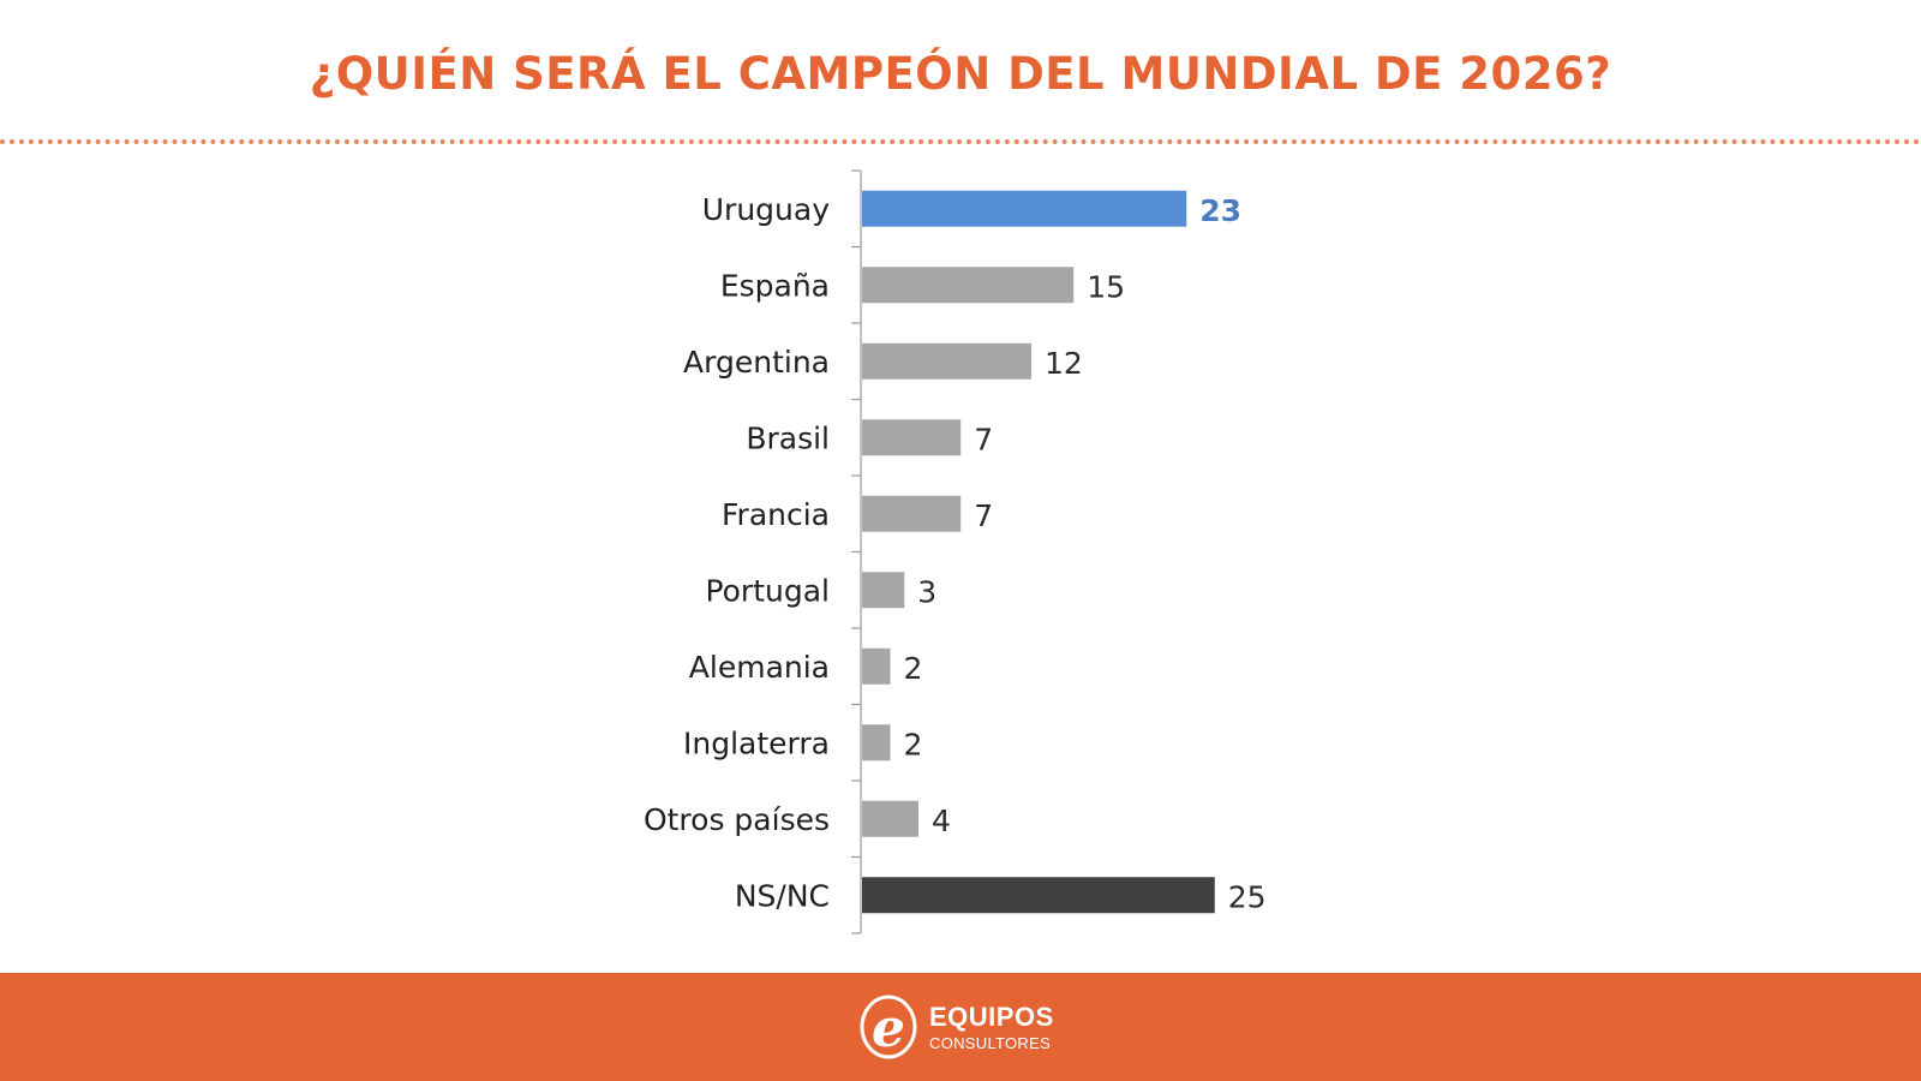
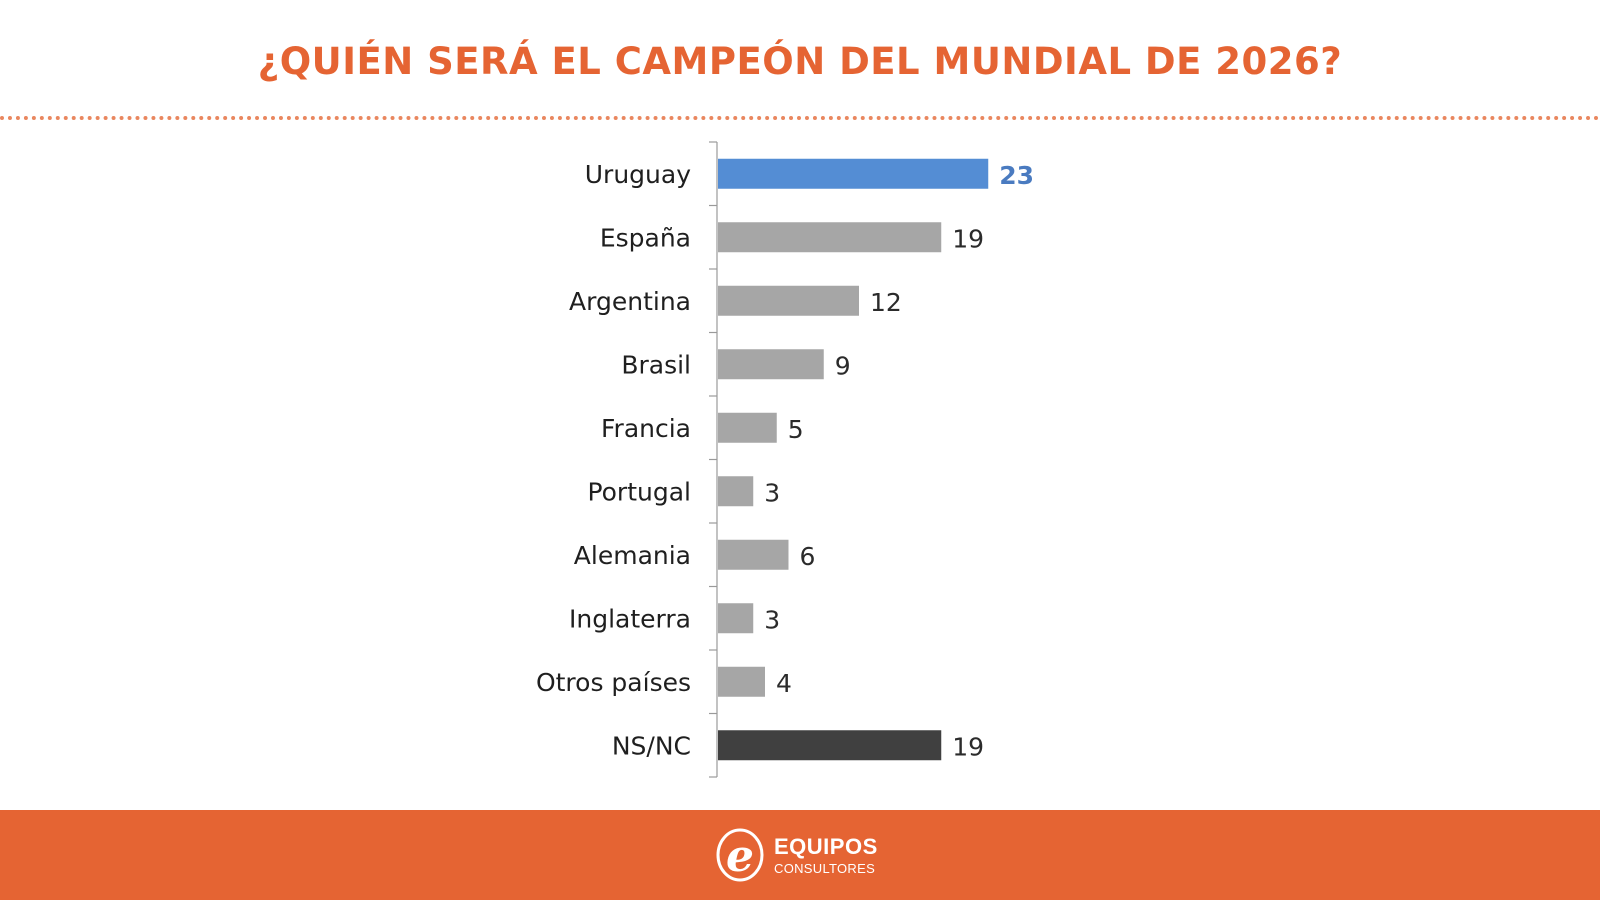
España: 15 -> 19
Brasil: 7 -> 9
Francia: 7 -> 5
Alemania: 2 -> 6
Inglaterra: 2 -> 3
NS/NC: 25 -> 19
